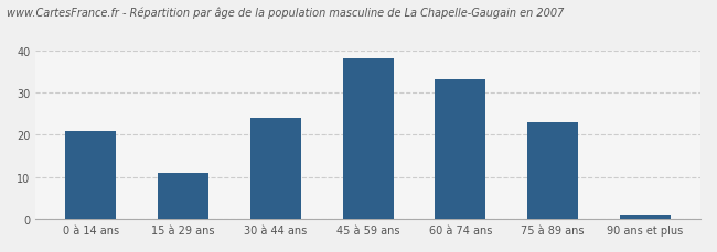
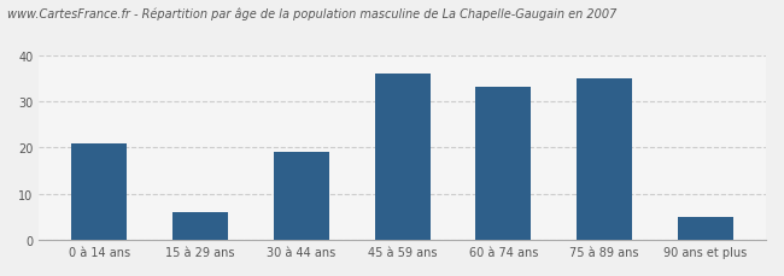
15 à 29 ans: 11 -> 6
30 à 44 ans: 24 -> 19
45 à 59 ans: 38 -> 36
75 à 89 ans: 23 -> 35
90 ans et plus: 1 -> 5
